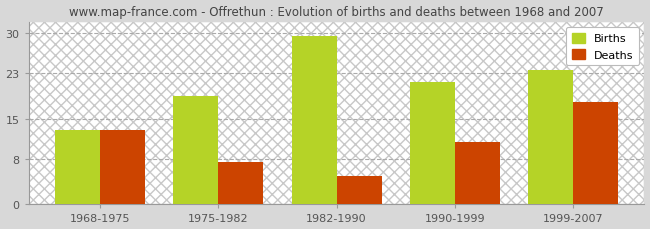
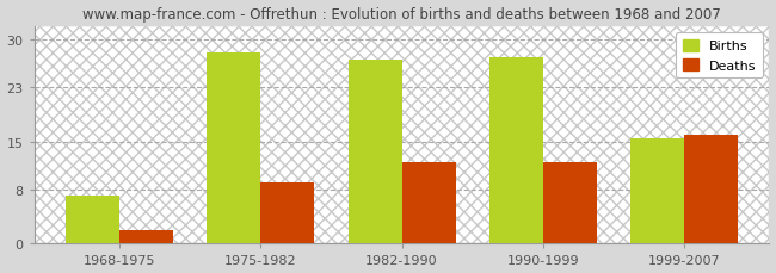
Births/1968-1975: 13.0 -> 7.0
Deaths/1968-1975: 13.0 -> 2.0
Births/1975-1982: 19.0 -> 28.0
Deaths/1975-1982: 7.5 -> 9.0
Births/1982-1990: 29.5 -> 27.0
Deaths/1982-1990: 5.0 -> 12.0
Births/1990-1999: 21.5 -> 27.4
Deaths/1990-1999: 11.0 -> 12.0
Births/1999-2007: 23.5 -> 15.4
Deaths/1999-2007: 18.0 -> 16.0
